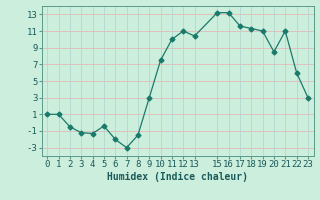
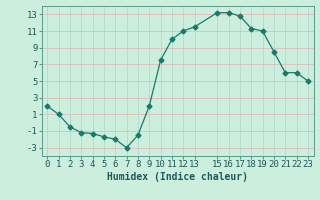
0: 1.0 -> 2.0
5: -0.4 -> -1.7
9: 3.0 -> 2.0
13: 10.4 -> 11.5
17: 11.6 -> 12.8
21: 11.0 -> 6.0
23: 3.0 -> 5.0
